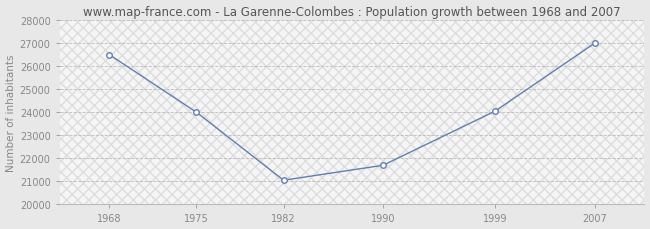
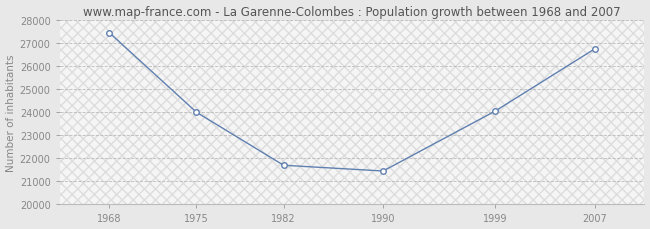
1968: 26500 -> 27450
1982: 21050 -> 21700
1990: 21700 -> 21450
2007: 27000 -> 26750
